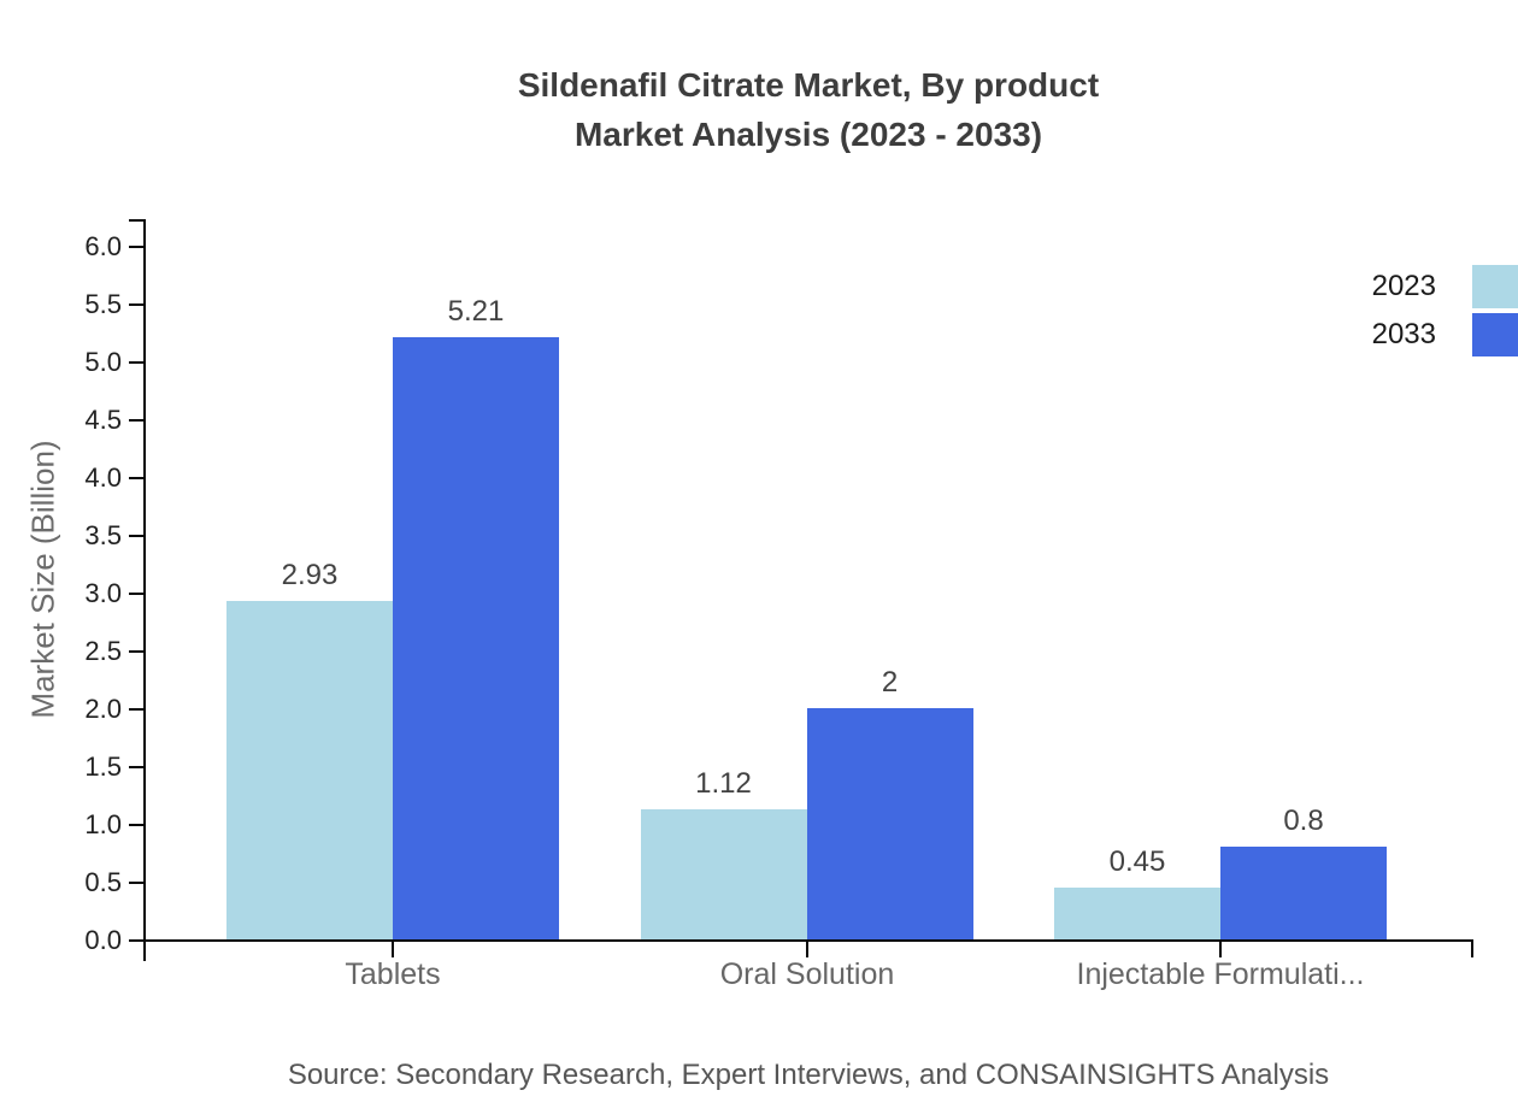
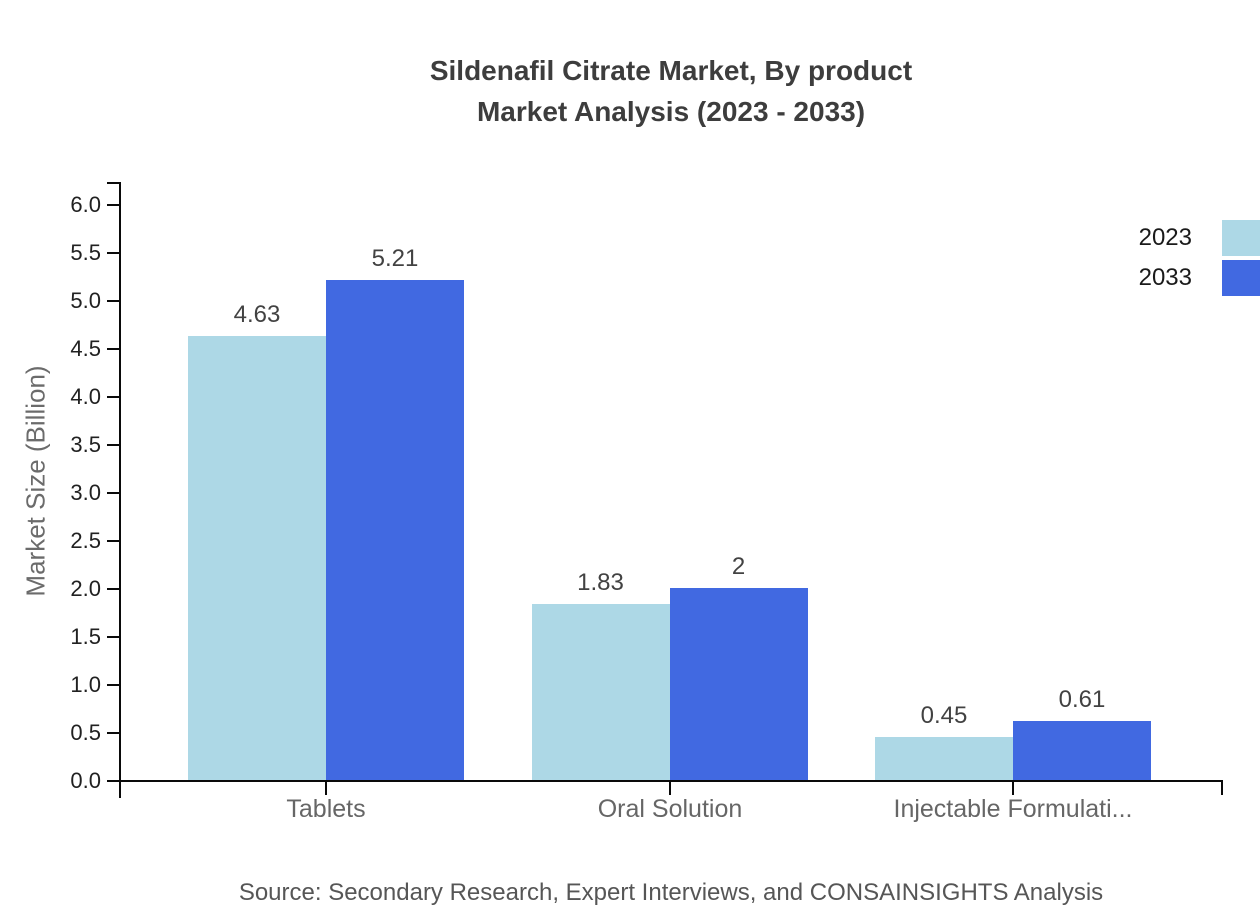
2023/Tablets: 2.93 -> 4.63
2023/Oral Solution: 1.12 -> 1.83
2033/Injectable Formulati...: 0.8 -> 0.61
